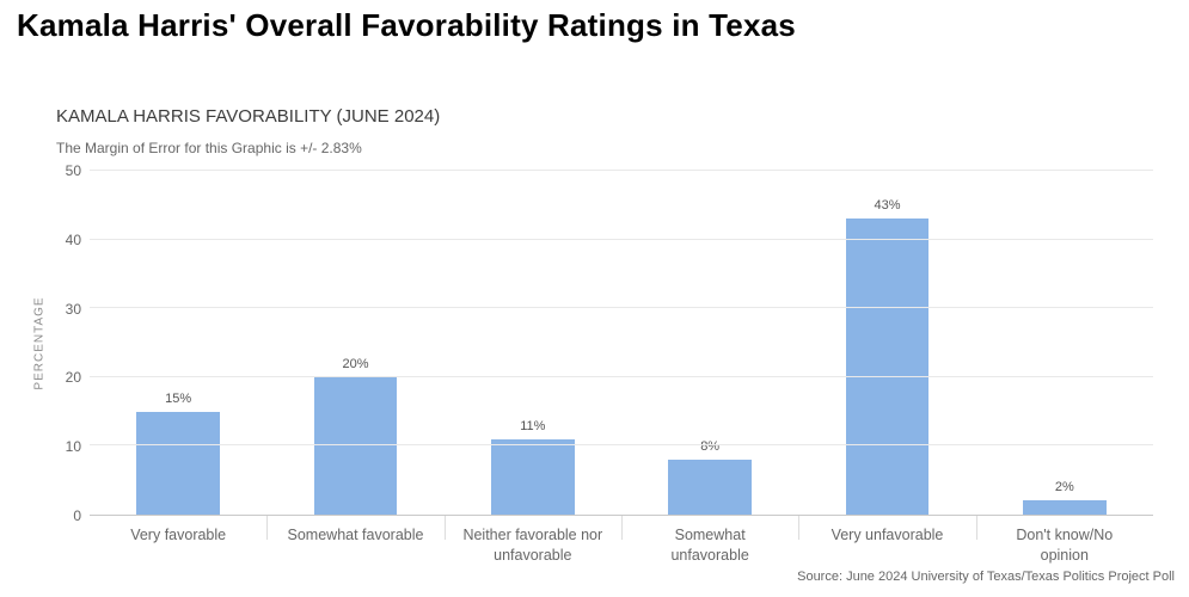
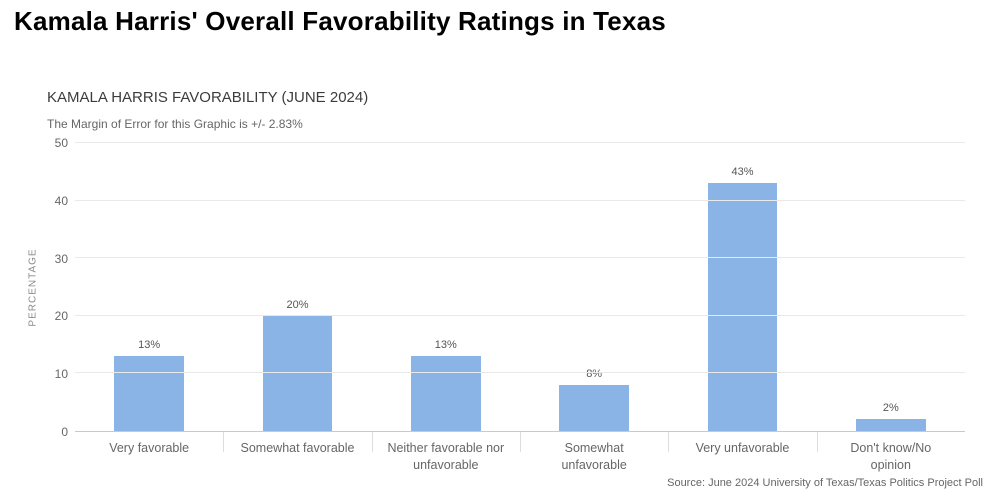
Very favorable: 15% -> 13%
Neither favorable nor unfavorable: 11% -> 13%
